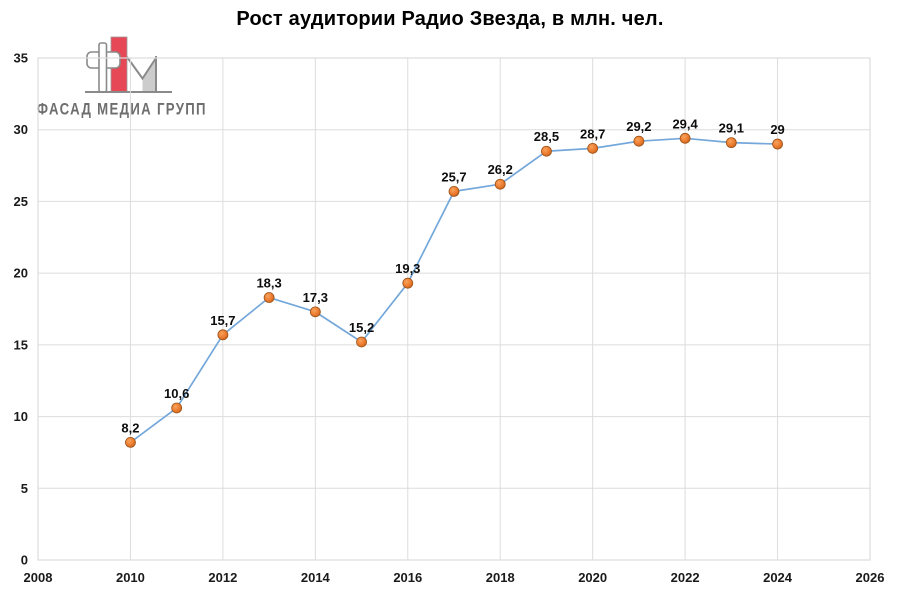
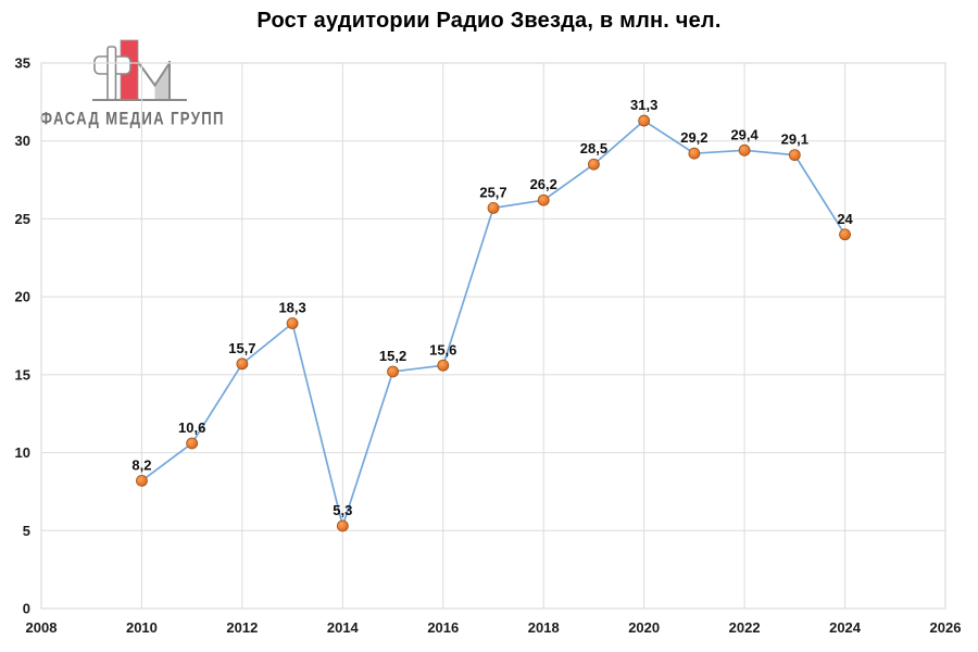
2014: 17,3 -> 5,3
2016: 19,3 -> 15,6
2020: 28,7 -> 31,3
2024: 29 -> 24
